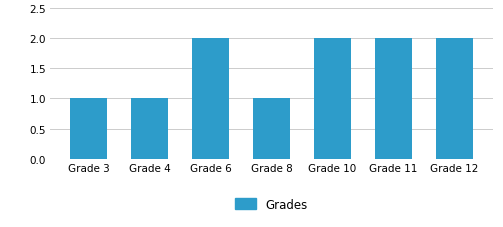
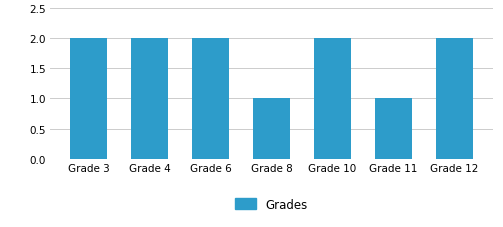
Grade 3: 1 -> 2
Grade 4: 1 -> 2
Grade 11: 2 -> 1
